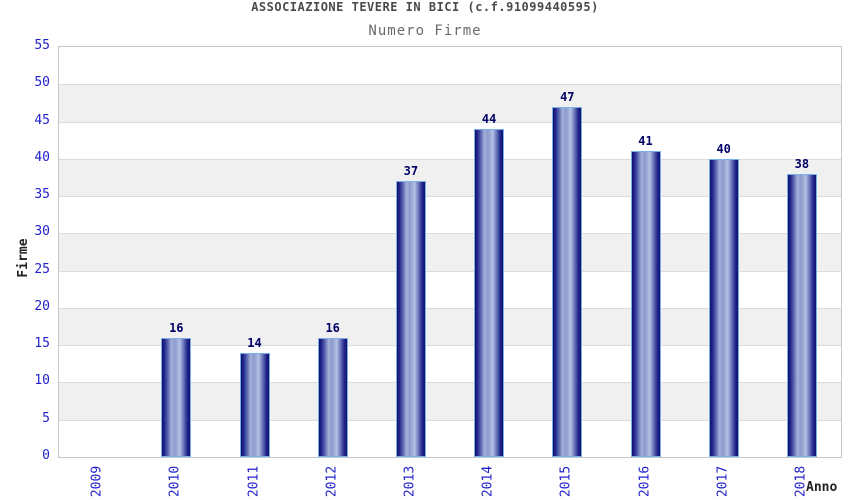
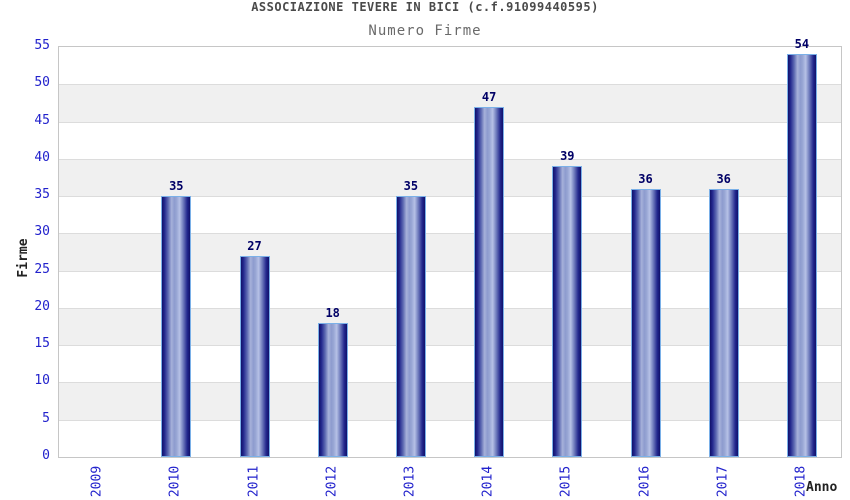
2010: 16 -> 35
2011: 14 -> 27
2012: 16 -> 18
2013: 37 -> 35
2014: 44 -> 47
2015: 47 -> 39
2016: 41 -> 36
2017: 40 -> 36
2018: 38 -> 54
